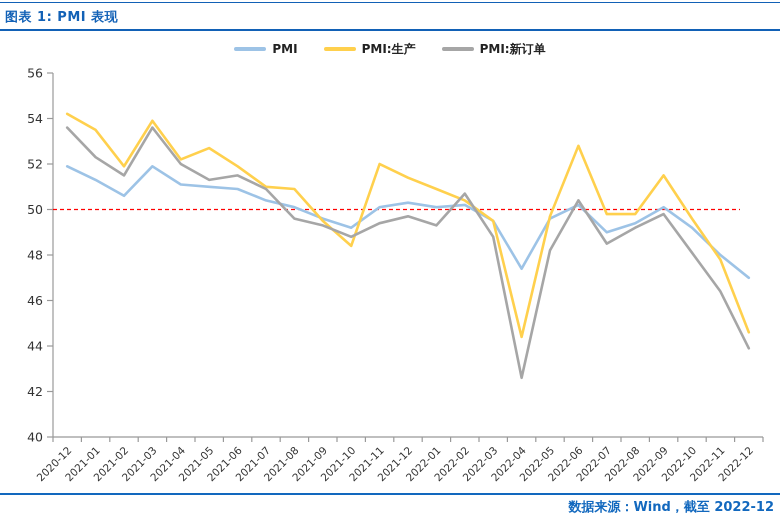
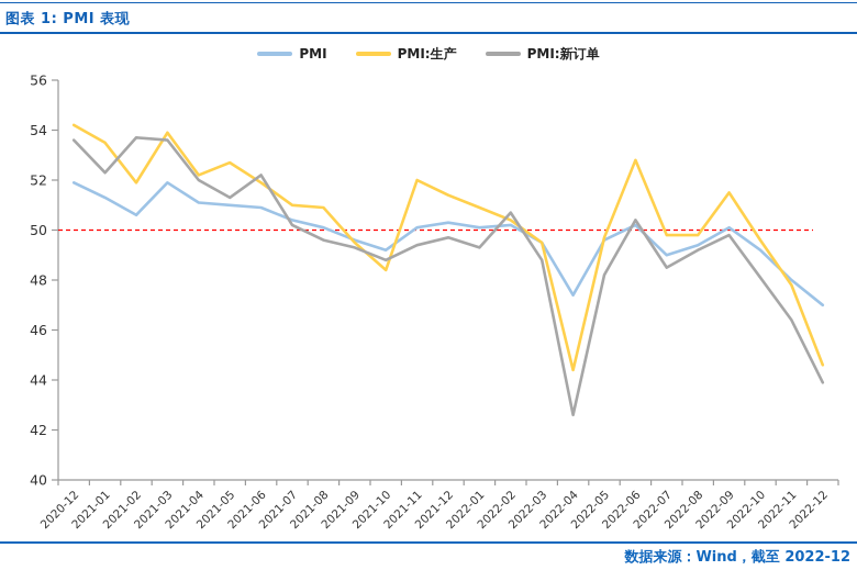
PMI:新订单/2021-02: 51.5 -> 53.7
PMI:新订单/2021-06: 51.5 -> 52.2
PMI:新订单/2021-07: 50.9 -> 50.2
